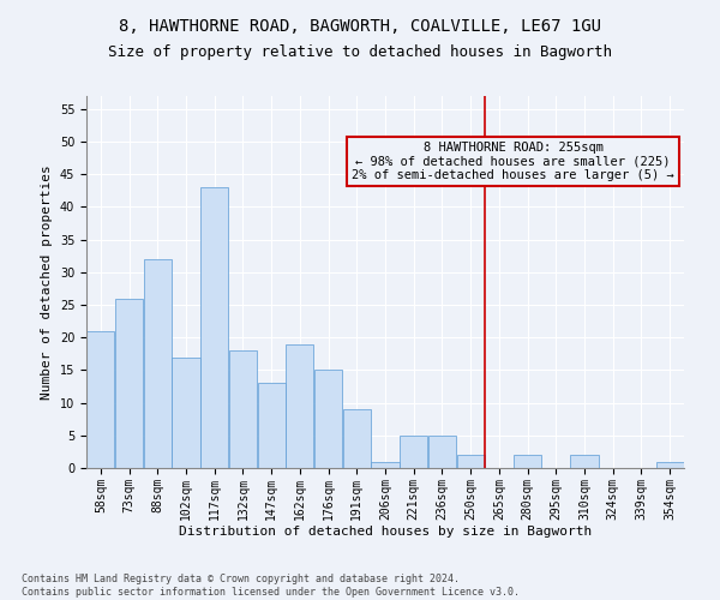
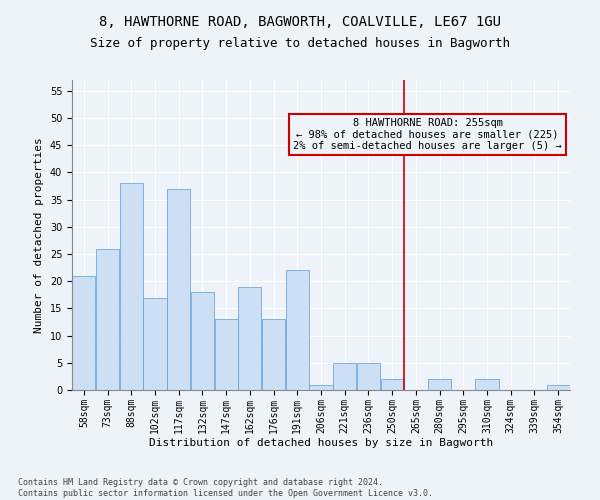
88sqm: 32 -> 38
117sqm: 43 -> 37
176sqm: 15 -> 13
191sqm: 9 -> 22
